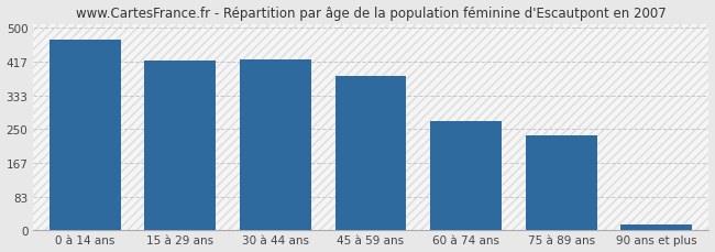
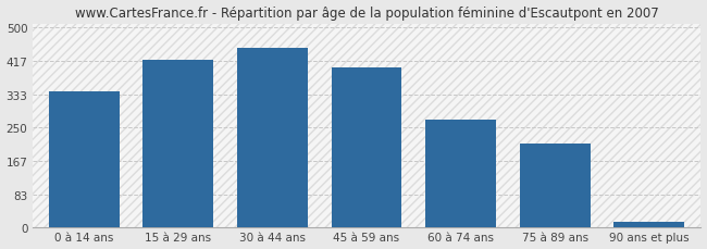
0 à 14 ans: 470 -> 340
30 à 44 ans: 422 -> 450
45 à 59 ans: 381 -> 400
75 à 89 ans: 235 -> 210
